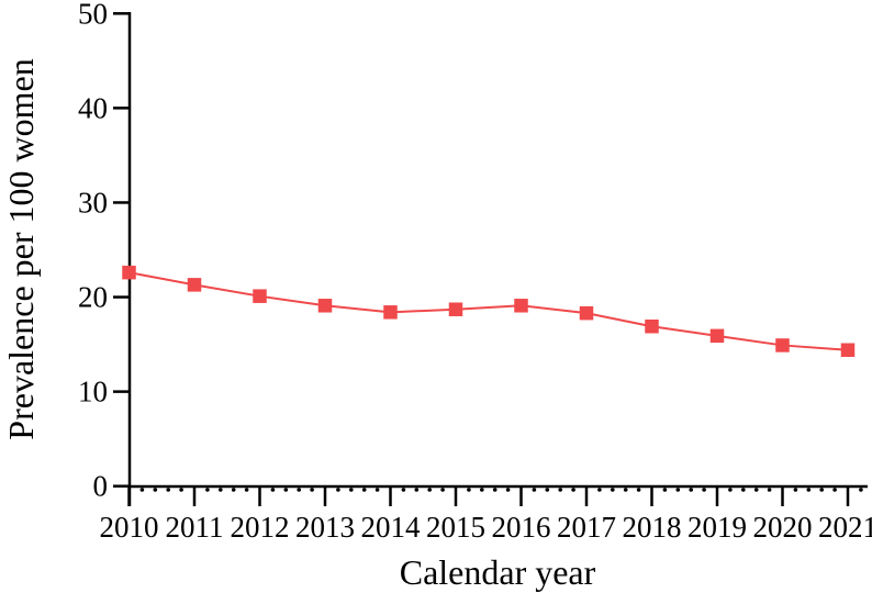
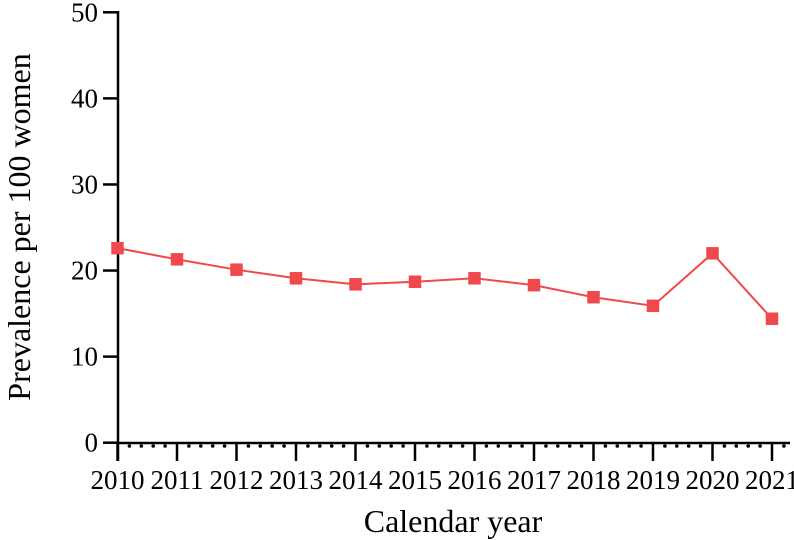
2020: 15 -> 22
